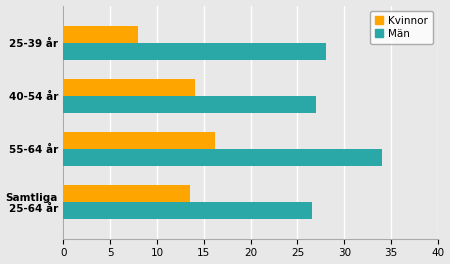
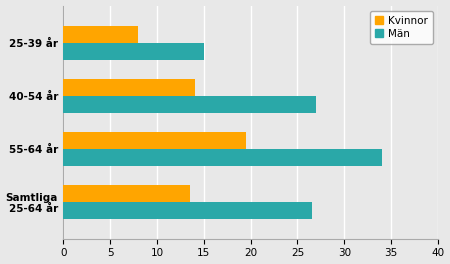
Män/25-39 år: 28.0 -> 15.0
Kvinnor/55-64 år: 16.2 -> 19.5
